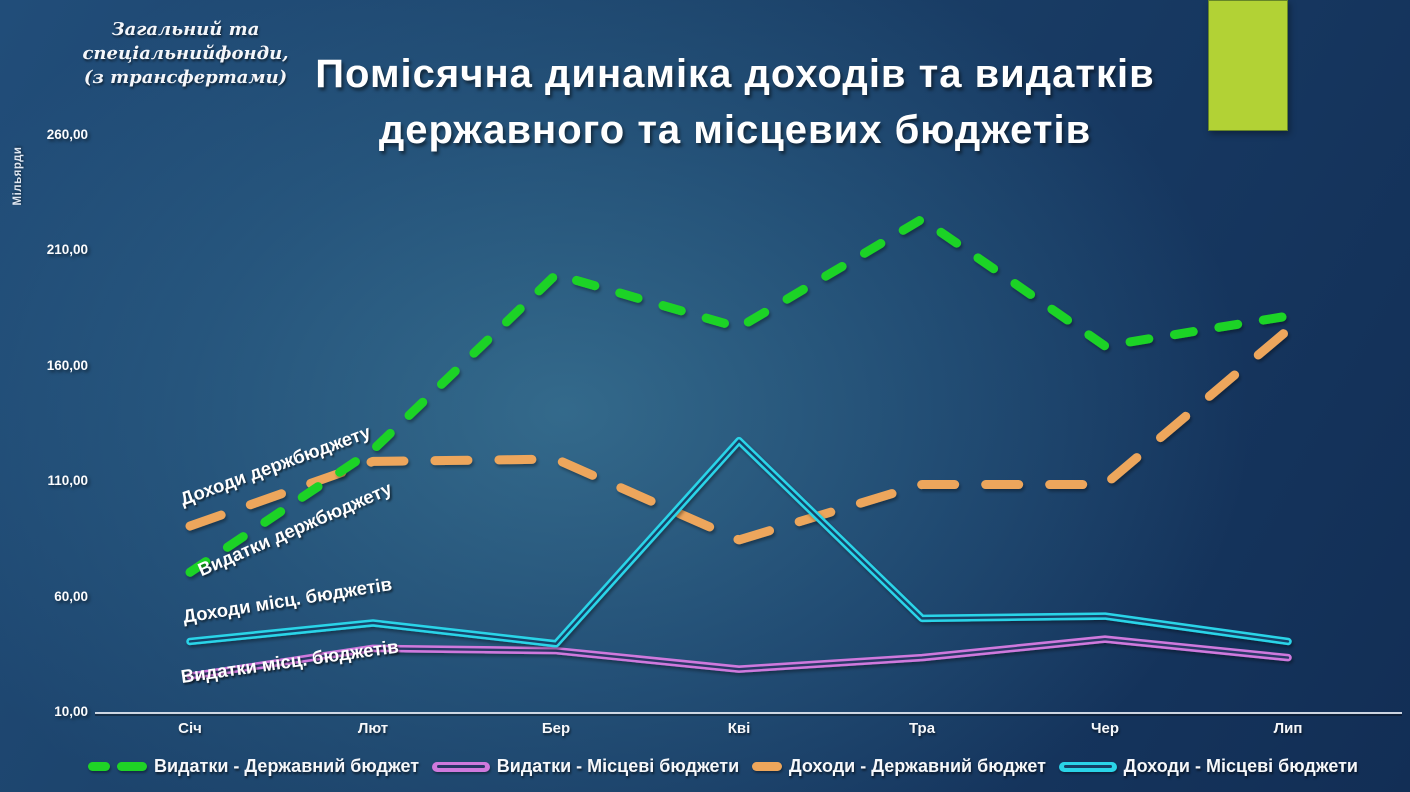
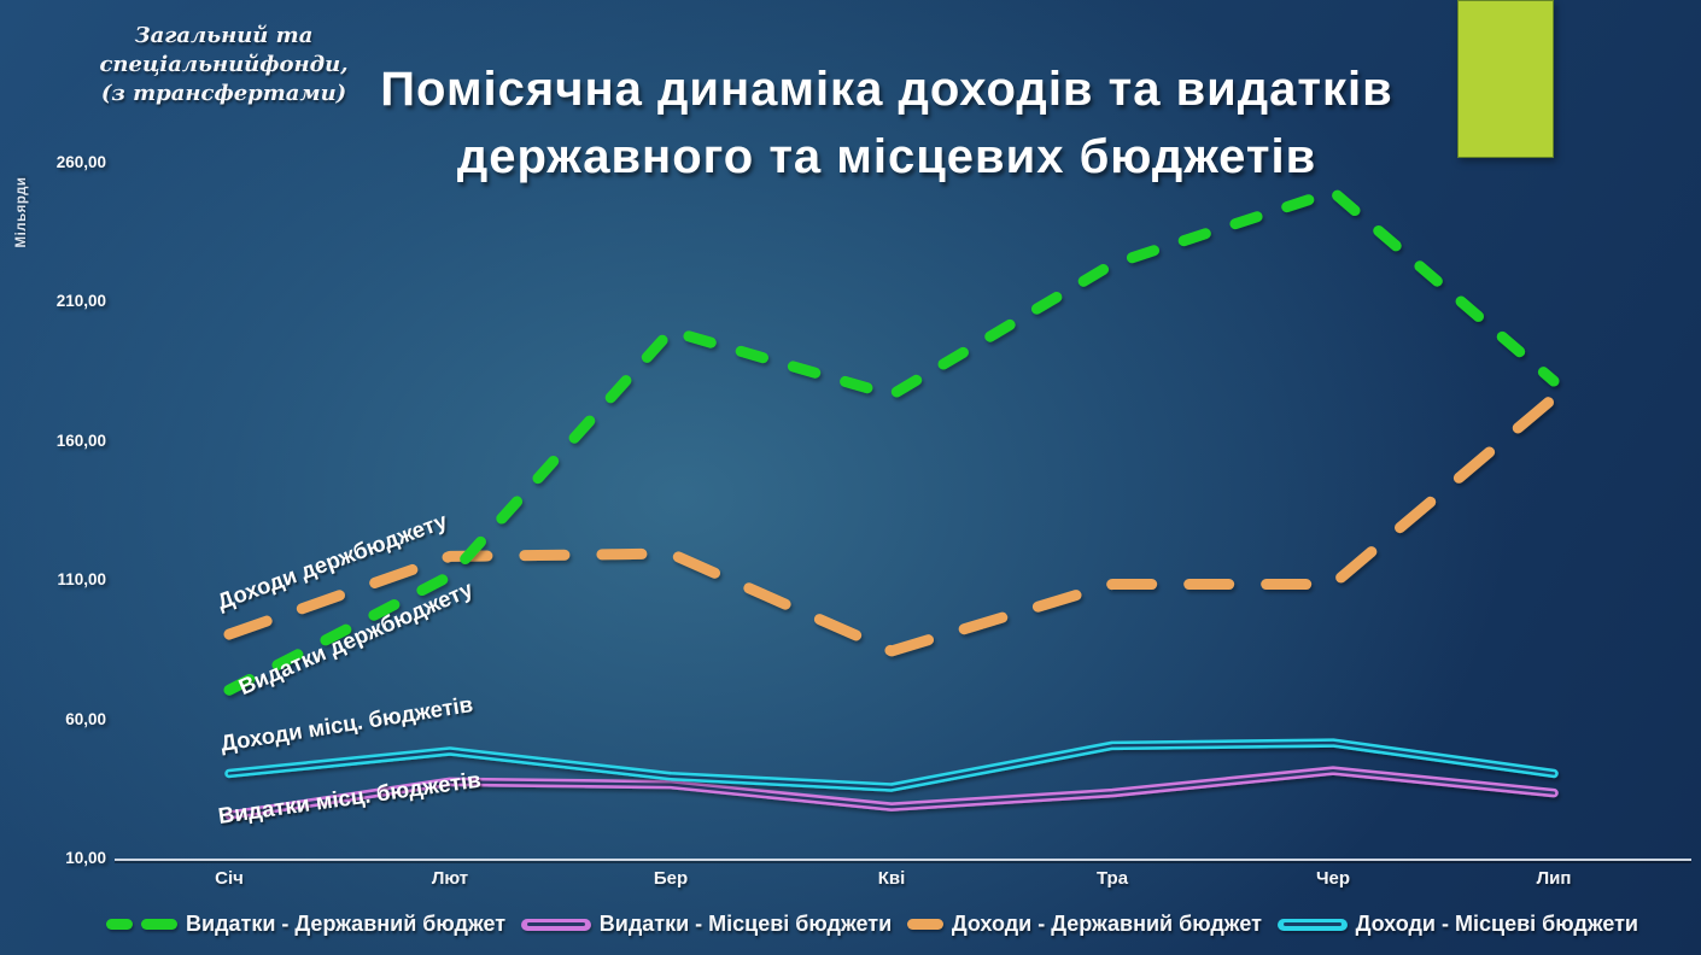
Видатки - Державний бюджет/Лют: 124 -> 112
Доходи - Місцеві бюджети/Кві: 128 -> 36
Видатки - Державний бюджет/Чер: 169 -> 250
